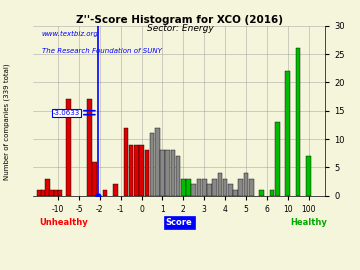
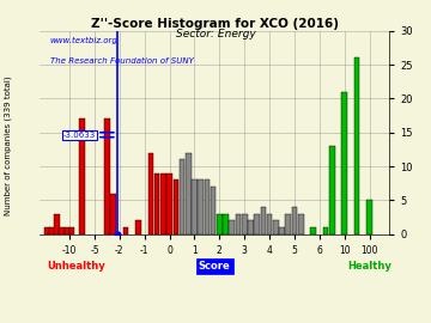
10: 22 -> 21
100: 7 -> 5
